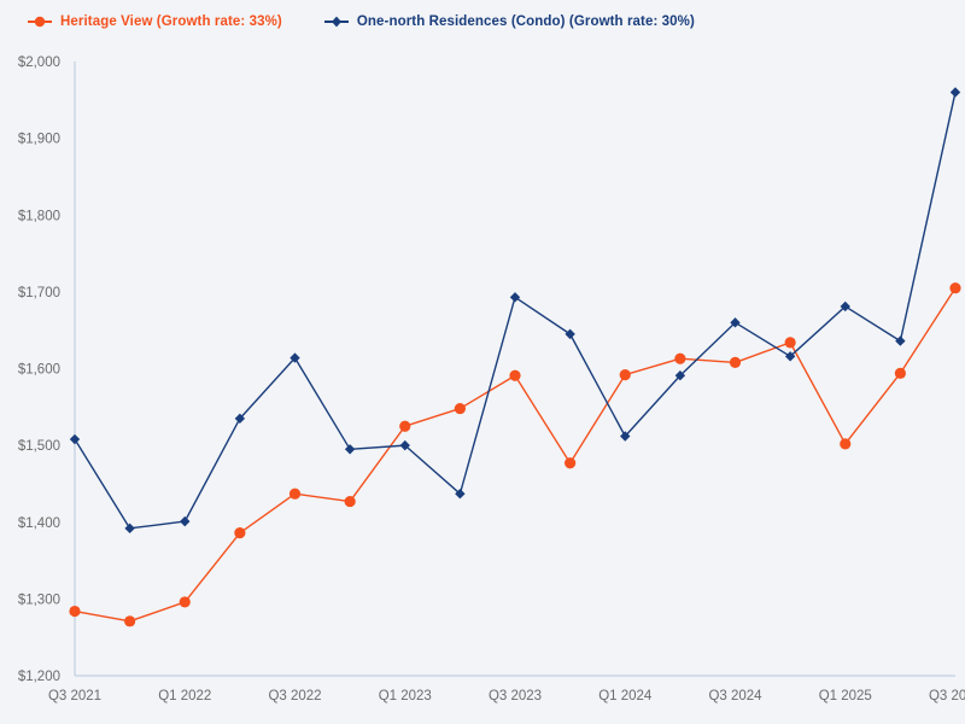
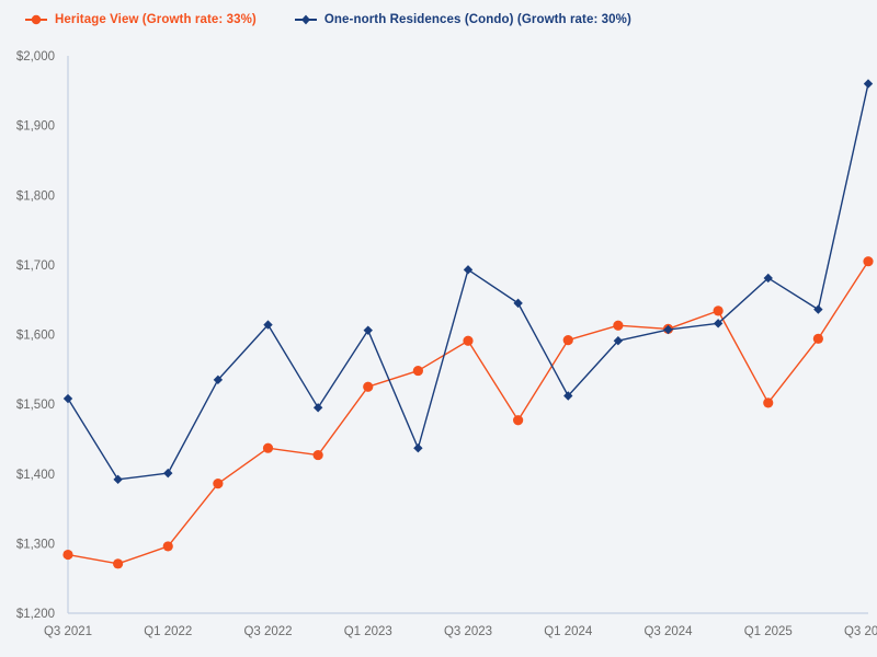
One-north Residences (Condo) (Growth rate: 30%)/Q1 2023: $1500 -> $1610
One-north Residences (Condo) (Growth rate: 30%)/Q3 2024: $1660 -> $1610
